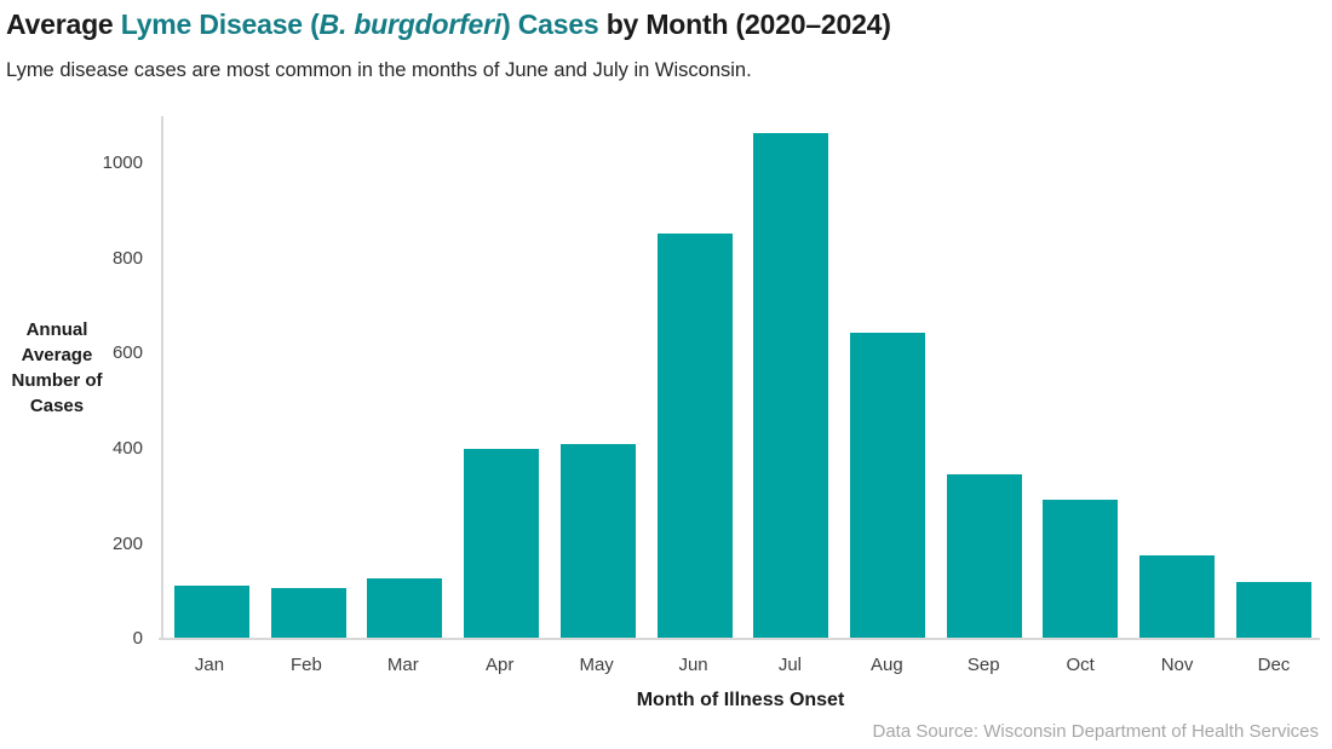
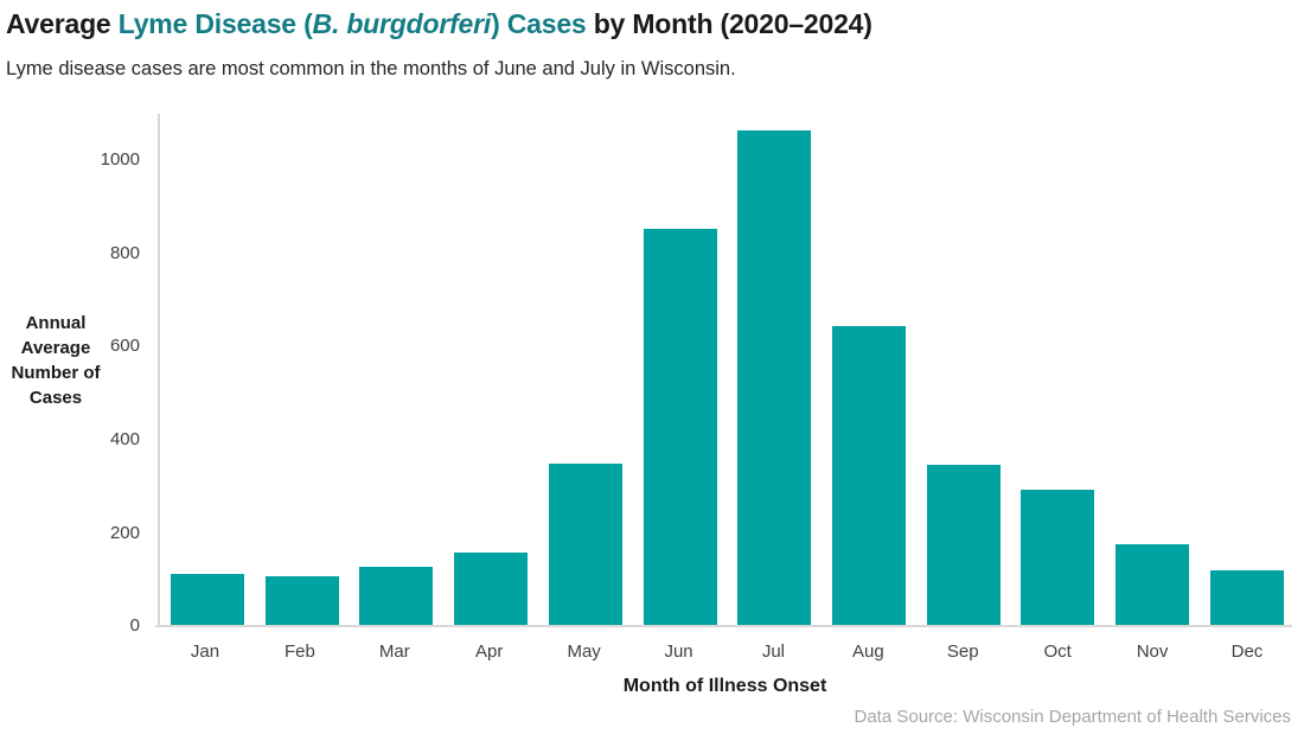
Apr: 400 -> 160
May: 410 -> 350
